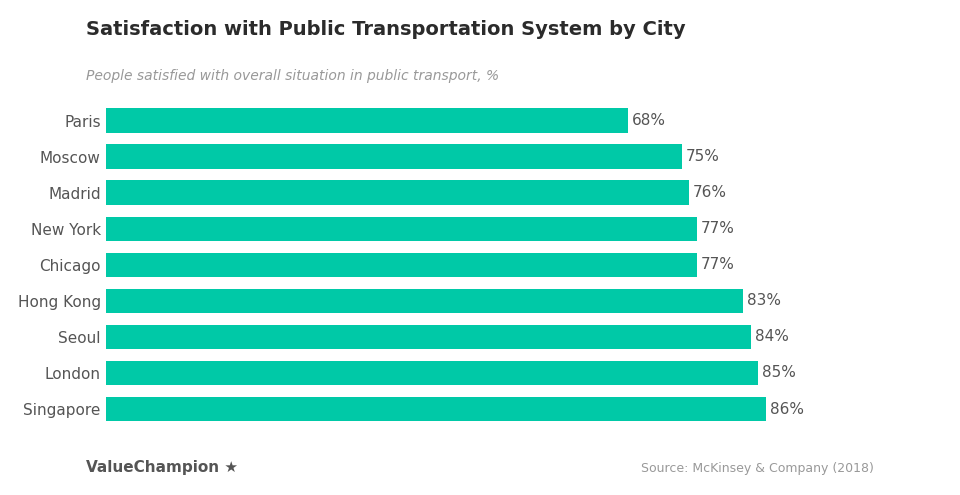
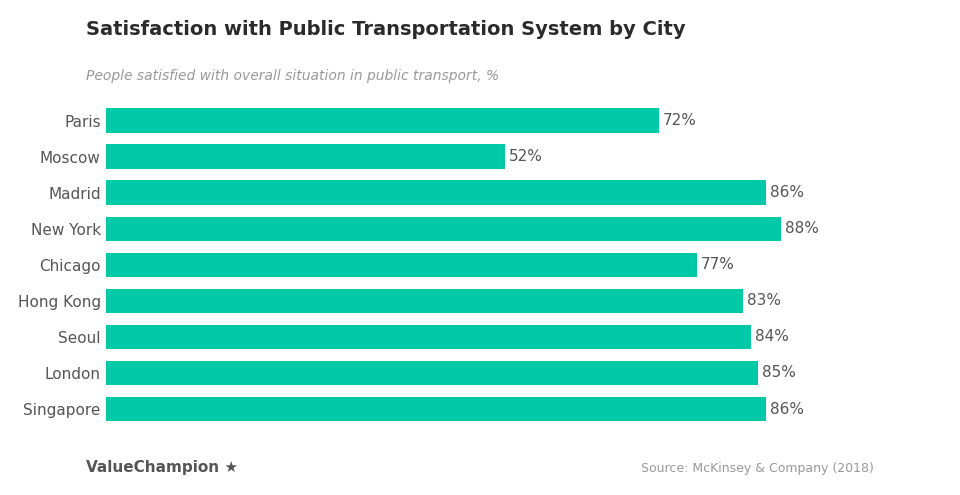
Paris: 68% -> 72%
Moscow: 75% -> 52%
Madrid: 76% -> 86%
New York: 77% -> 88%
